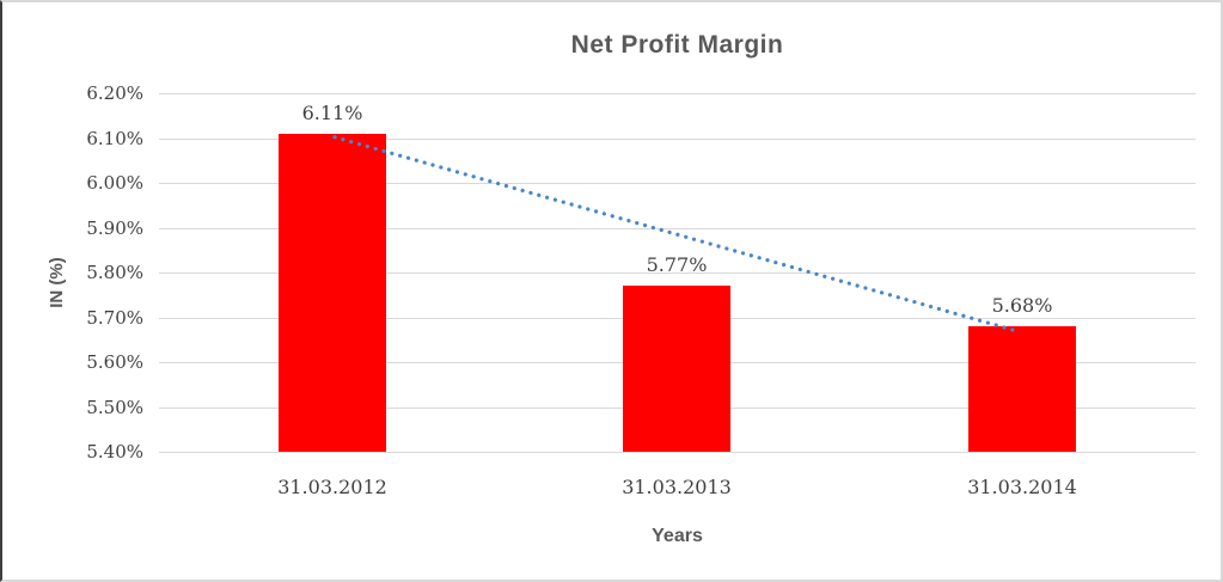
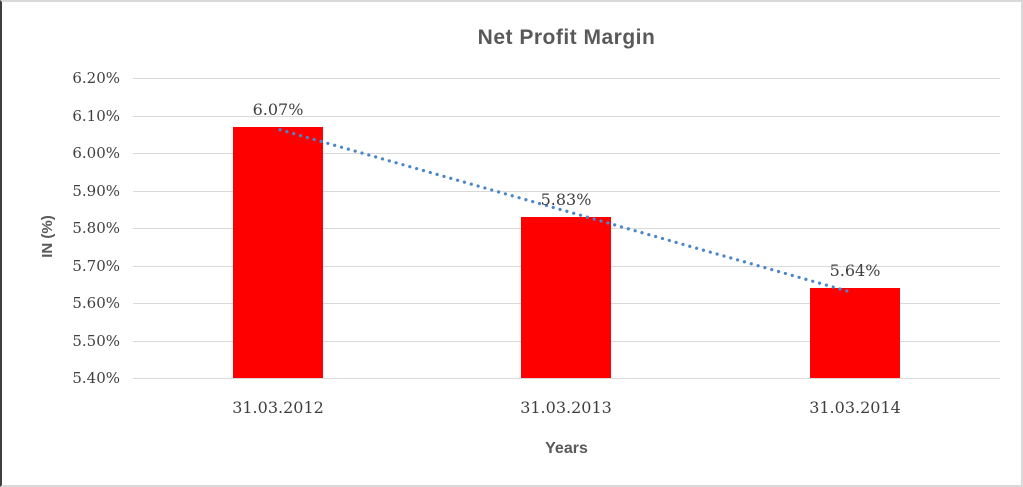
31.03.2012: 6.11% -> 6.07%
31.03.2013: 5.77% -> 5.83%
31.03.2014: 5.68% -> 5.64%
